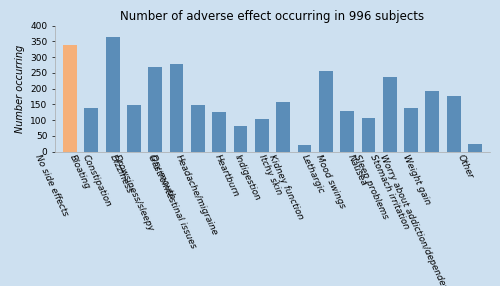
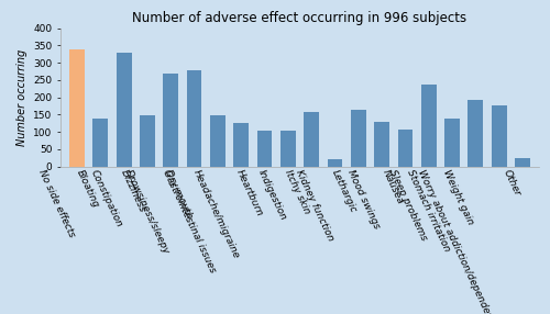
Constipation: 365 -> 330
Heartburn: 80 -> 105
Lethargic: 255 -> 165
